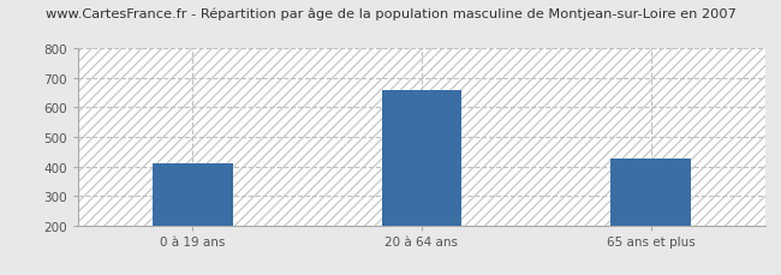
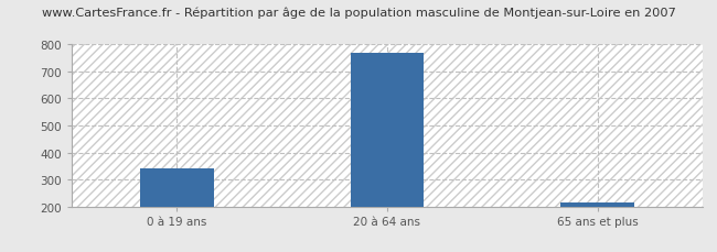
0 à 19 ans: 410 -> 343
20 à 64 ans: 660 -> 770
65 ans et plus: 425 -> 213
